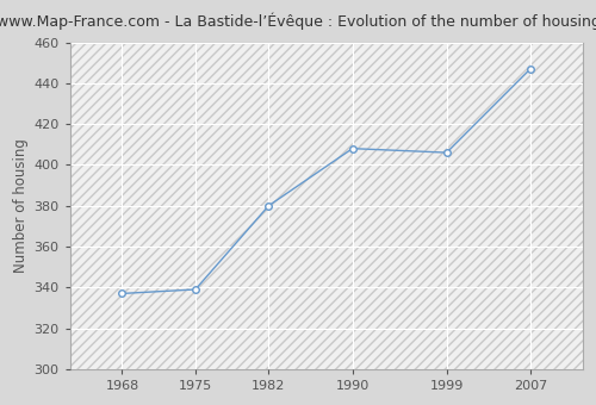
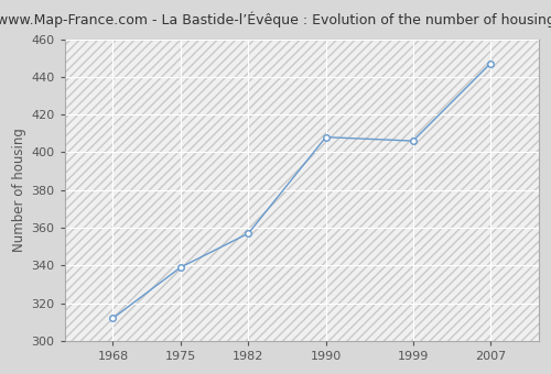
1968: 337 -> 312
1982: 380 -> 357
